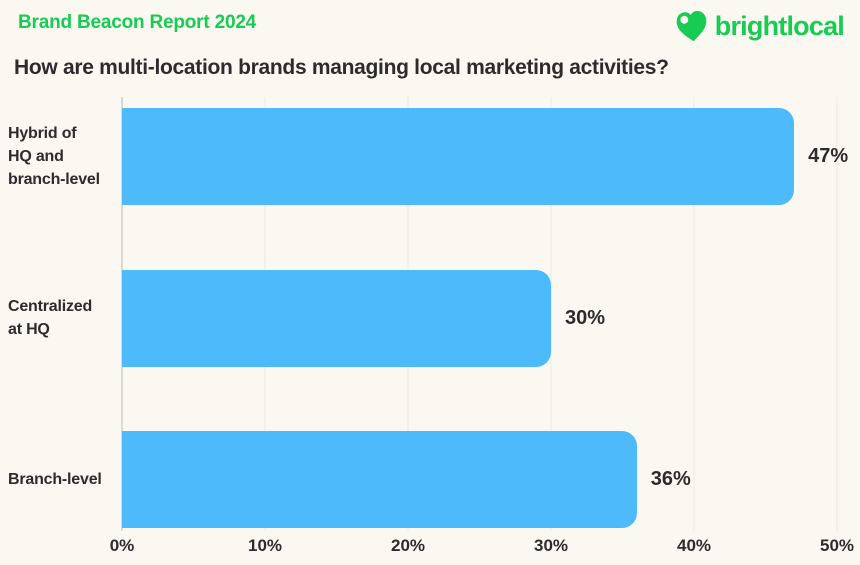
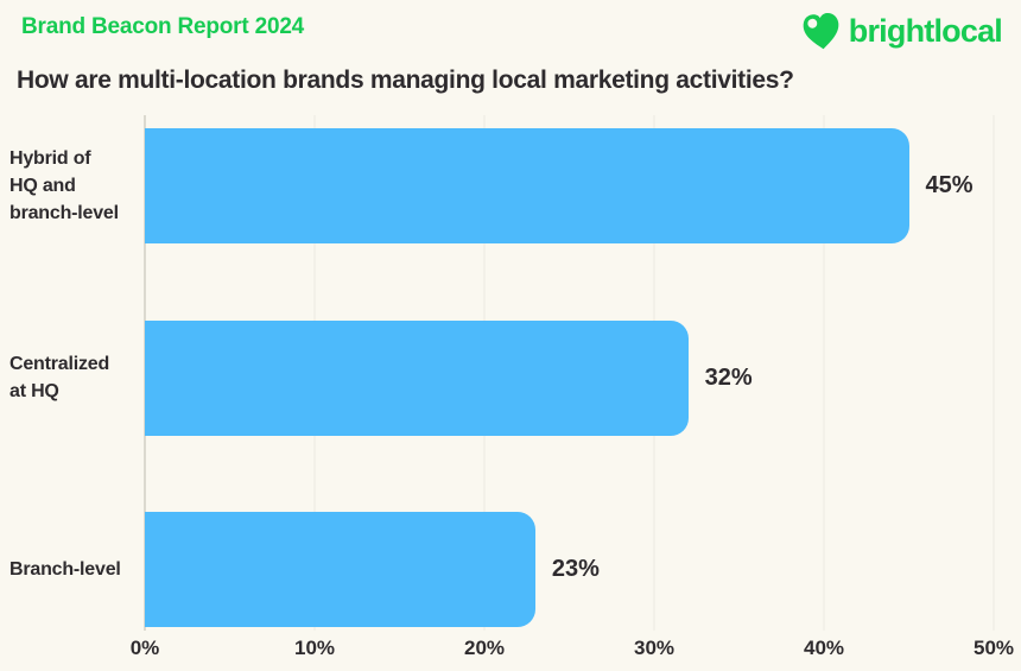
Hybrid of HQ and branch-level: 47% -> 45%
Centralized at HQ: 30% -> 32%
Branch-level: 36% -> 23%
